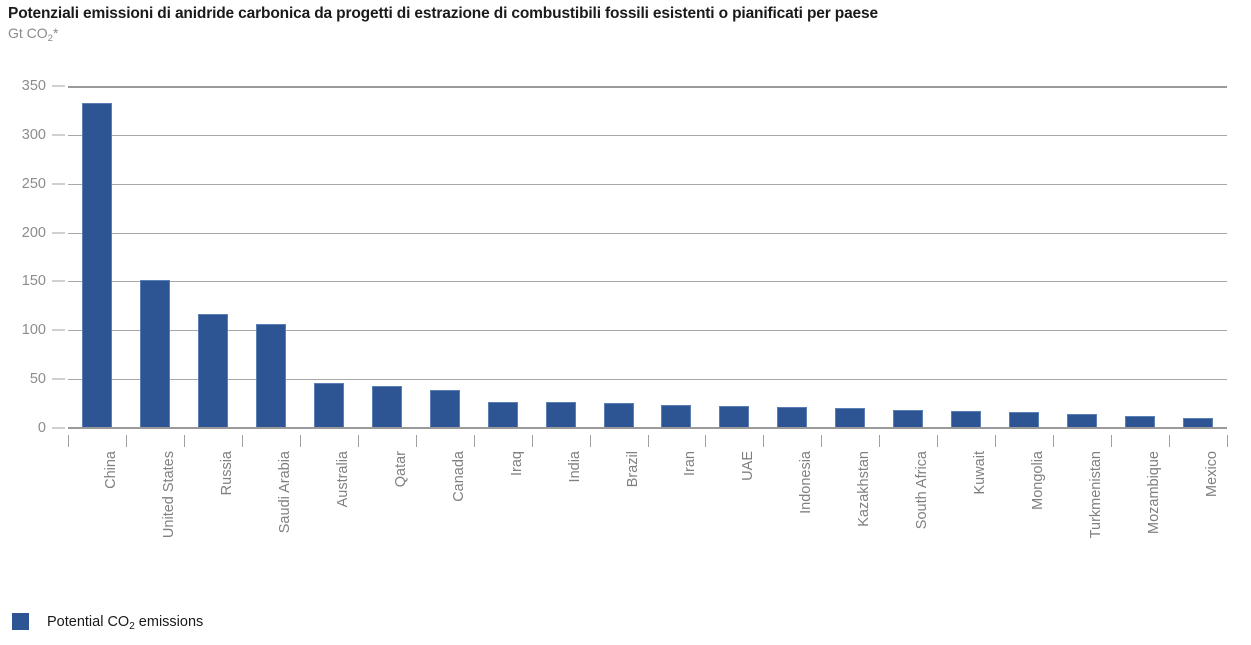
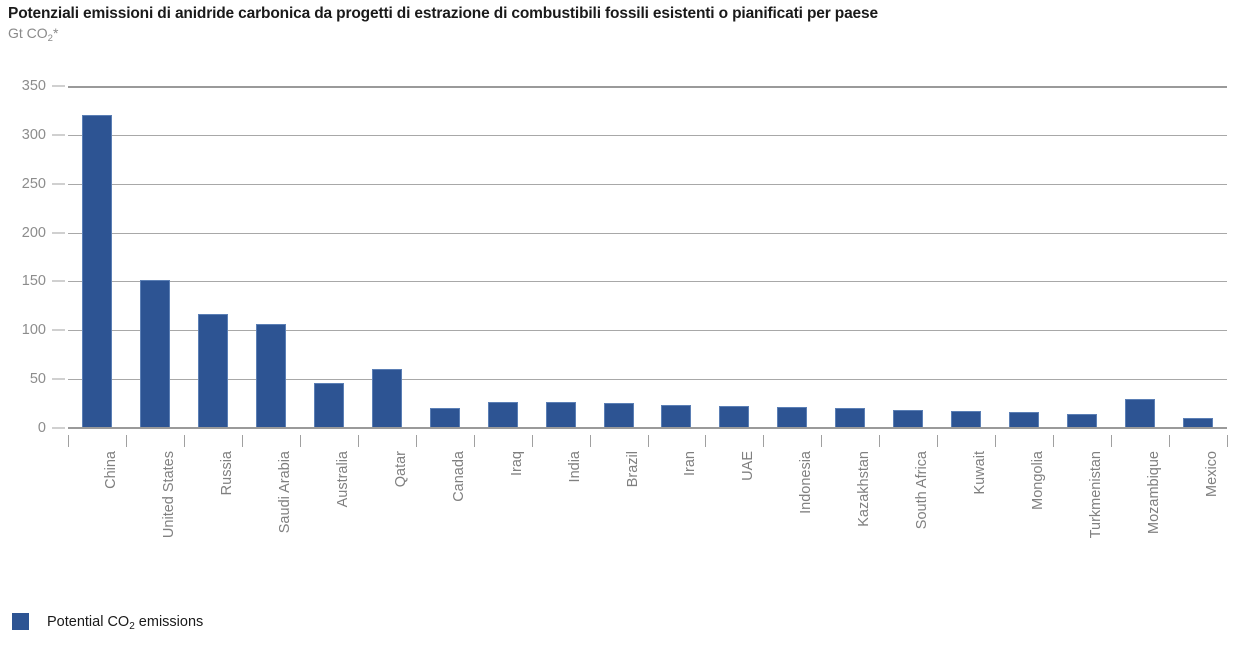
China: 330 -> 320
Qatar: 40 -> 60
Canada: 40 -> 20
Mozambique: 10 -> 30
